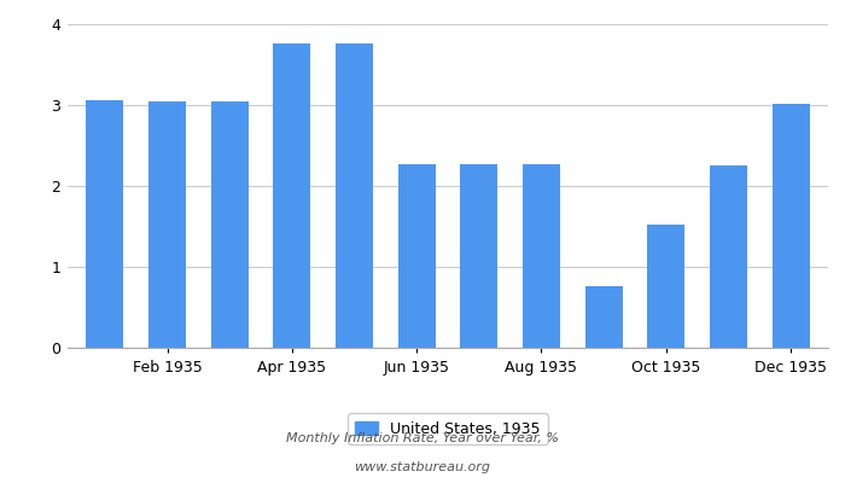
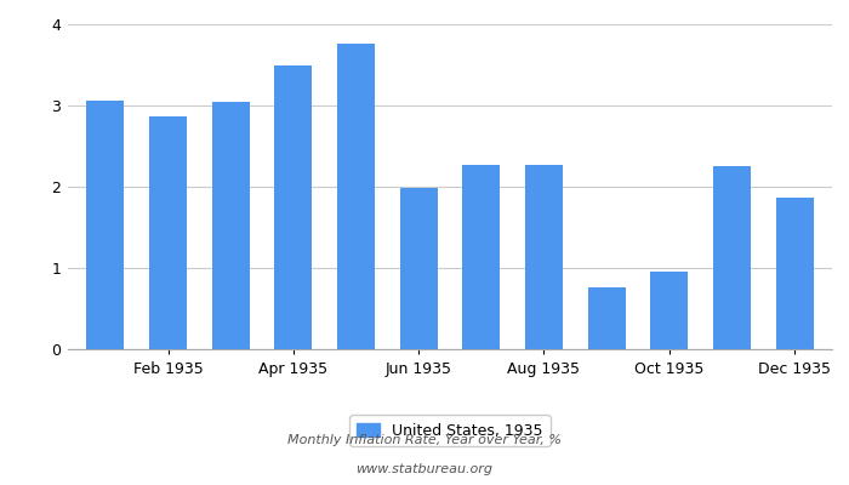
Feb 1935: 3.04 -> 2.86
Apr 1935: 3.76 -> 3.50
Jun 1935: 2.27 -> 1.98
Oct 1935: 1.52 -> 0.96
Dec 1935: 3.01 -> 1.86
